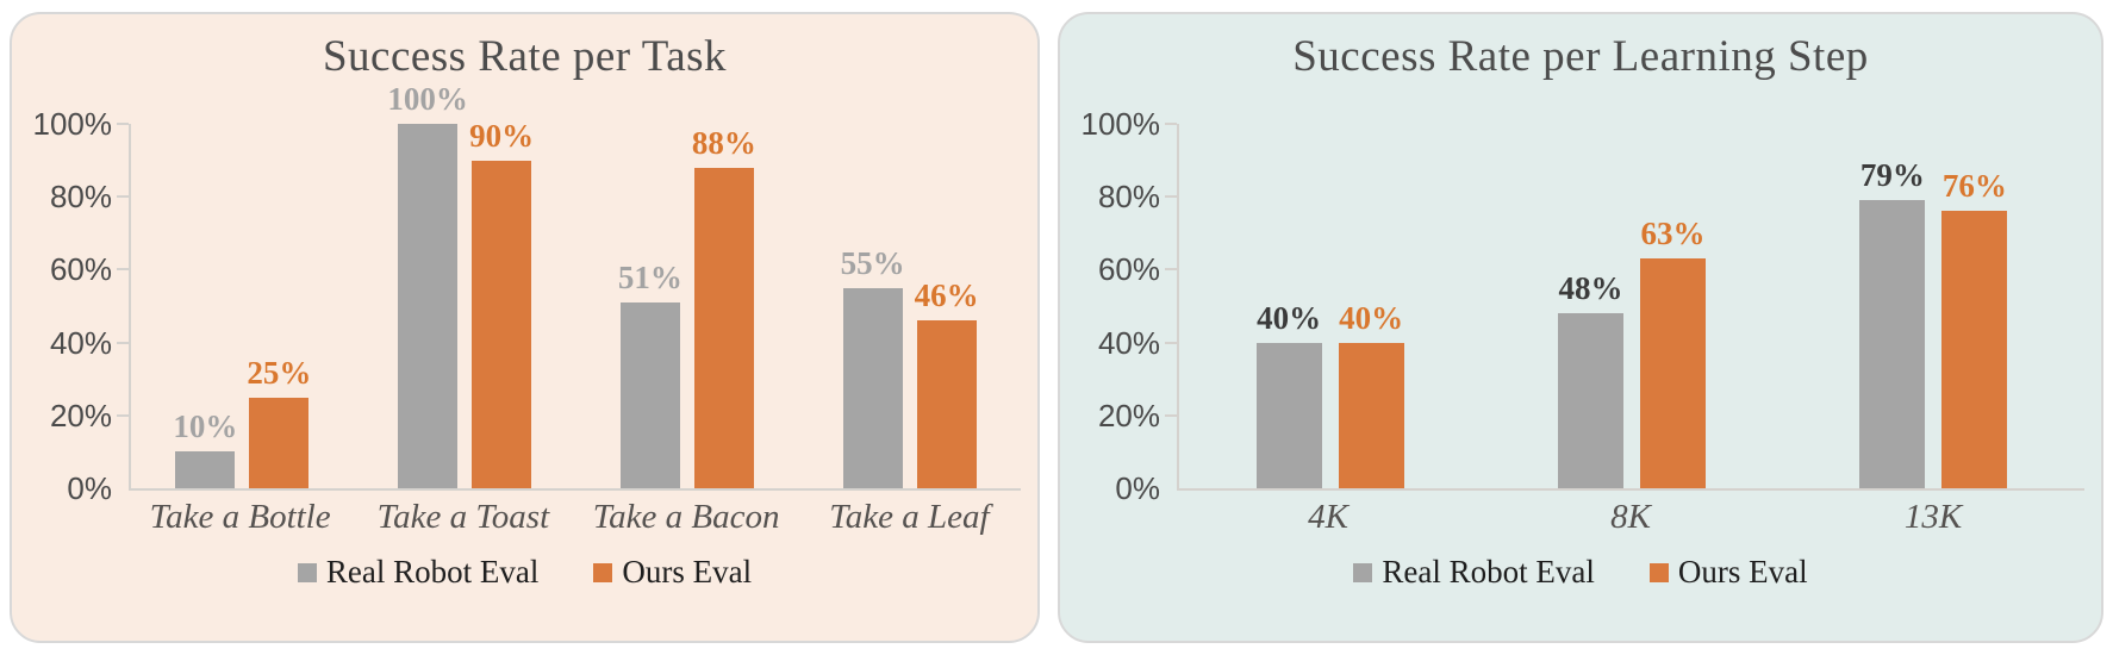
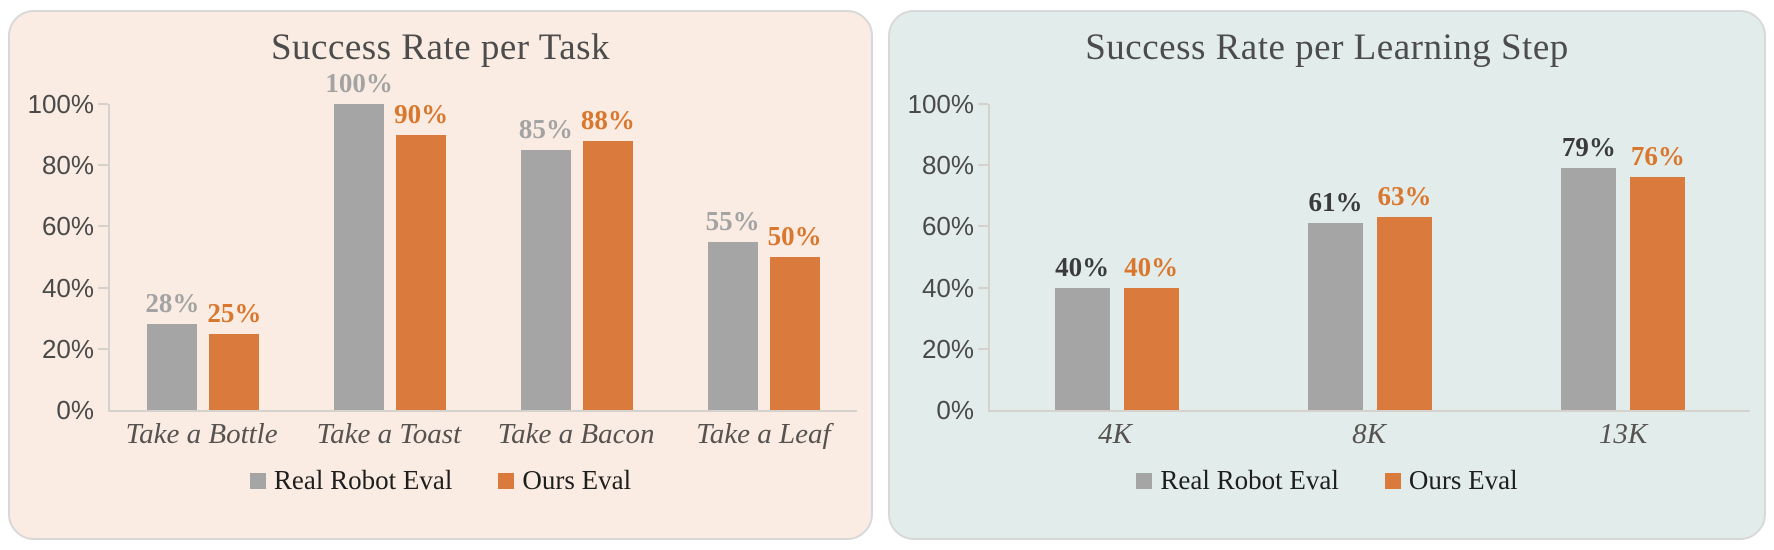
Success Rate per Task/Real Robot Eval/Take a Bottle: 10% -> 28%
Success Rate per Task/Real Robot Eval/Take a Bacon: 51% -> 85%
Success Rate per Task/Ours Eval/Take a Leaf: 46% -> 50%
Success Rate per Learning Step/Real Robot Eval/8K: 48% -> 61%
